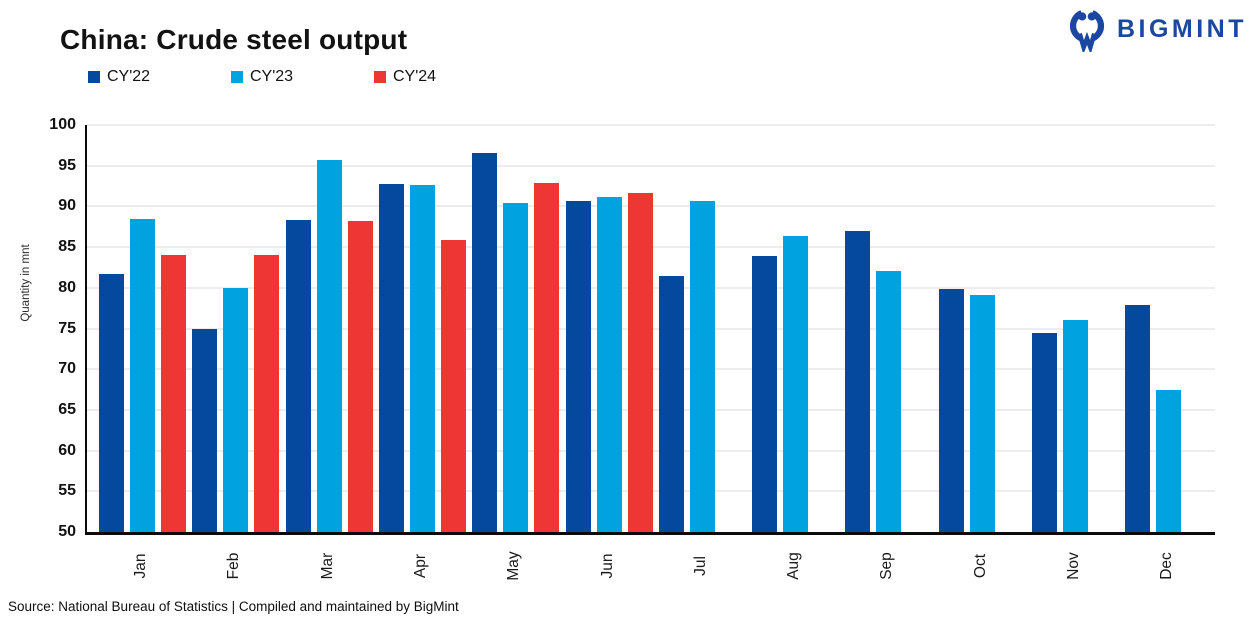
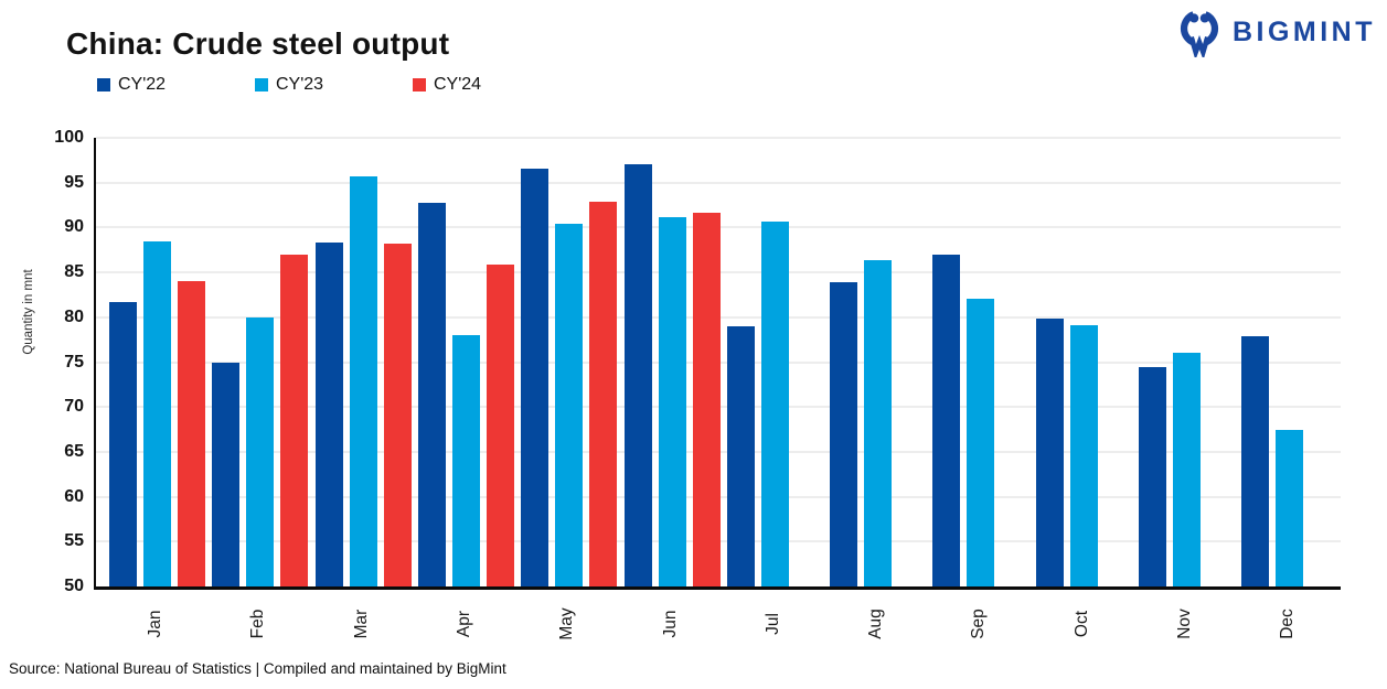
CY'24/Feb: 84 -> 87
CY'23/Apr: 93 -> 78
CY'22/Jun: 91 -> 97
CY'22/Jul: 81 -> 79
